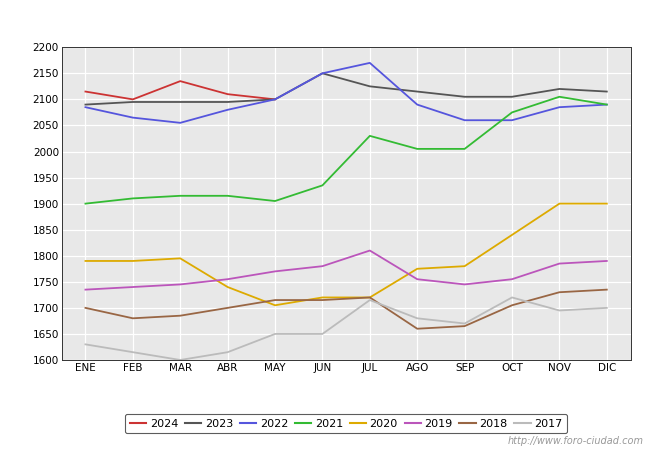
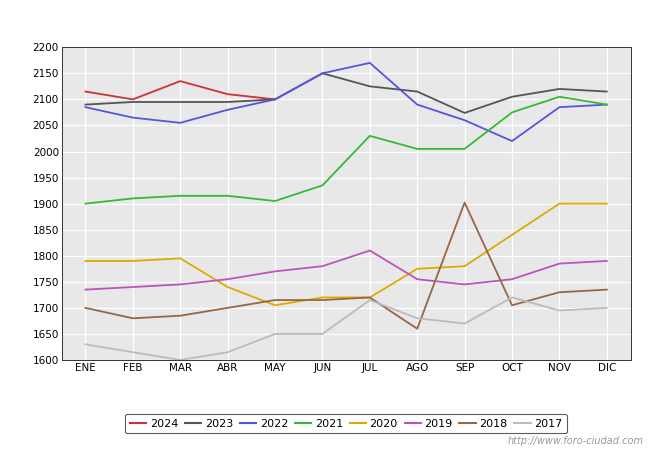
2023/SEP: 2105 -> 2074
2018/SEP: 1665 -> 1902
2022/OCT: 2060 -> 2020
